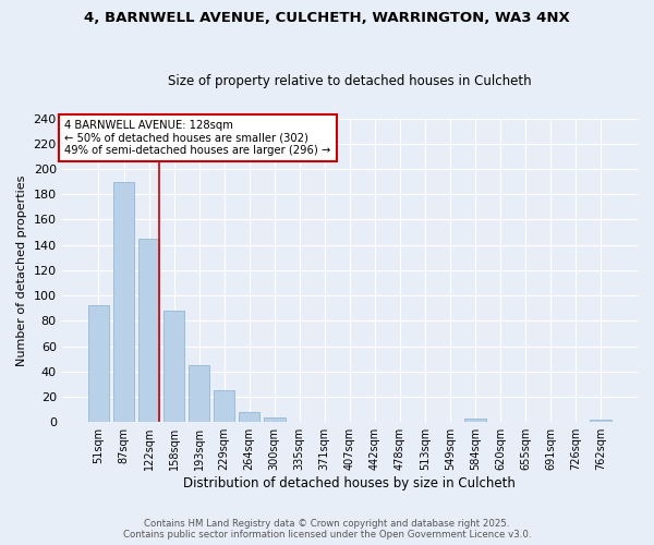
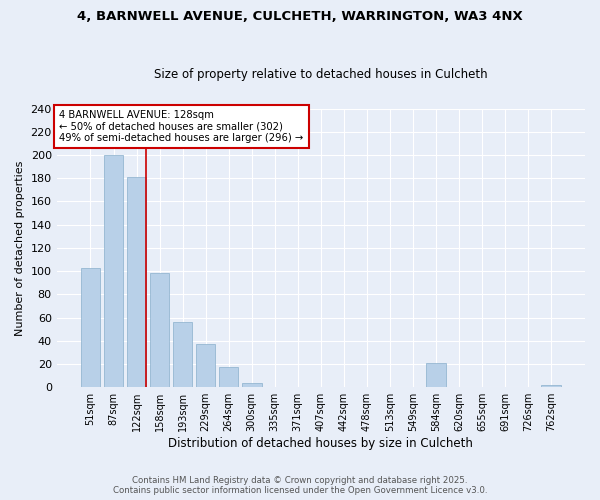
51sqm: 92 -> 103
87sqm: 190 -> 200
122sqm: 145 -> 181
158sqm: 88 -> 98
193sqm: 45 -> 56
229sqm: 25 -> 37
264sqm: 8 -> 17
584sqm: 3 -> 21
